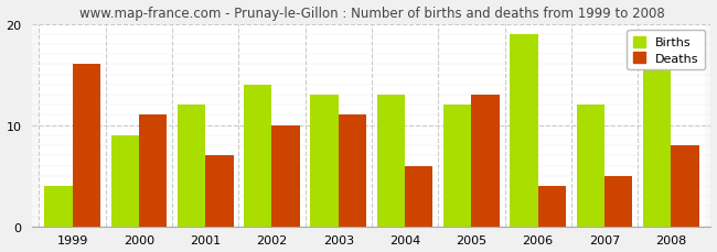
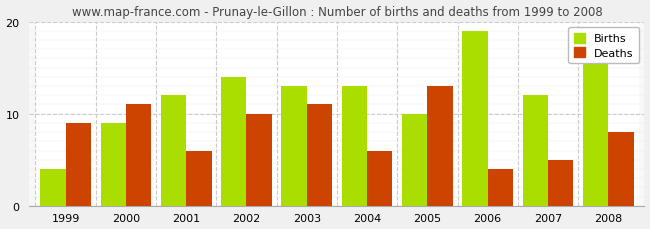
Deaths/1999: 16 -> 9
Deaths/2001: 7 -> 6
Births/2005: 12 -> 10
